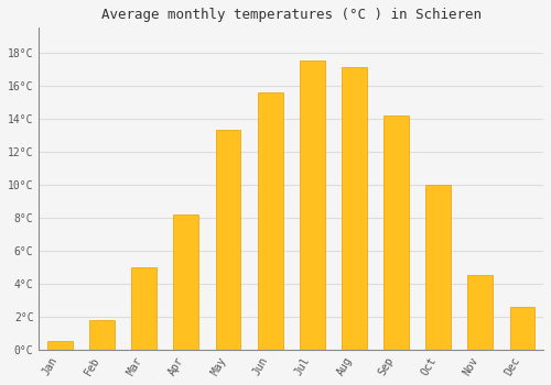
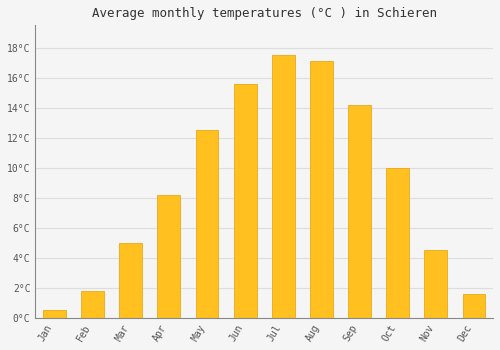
May: 13.3°C -> 12.5°C
Dec: 2.6°C -> 1.6°C
